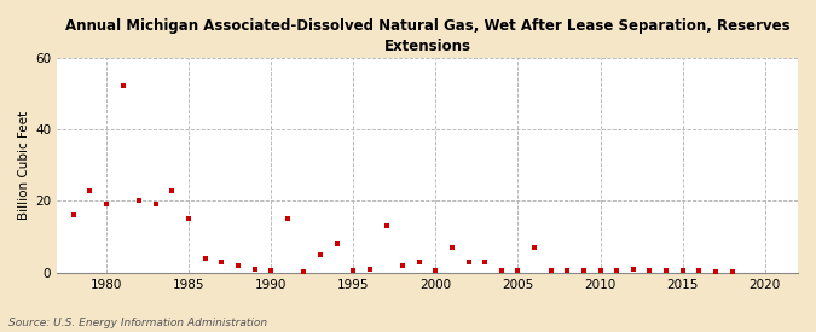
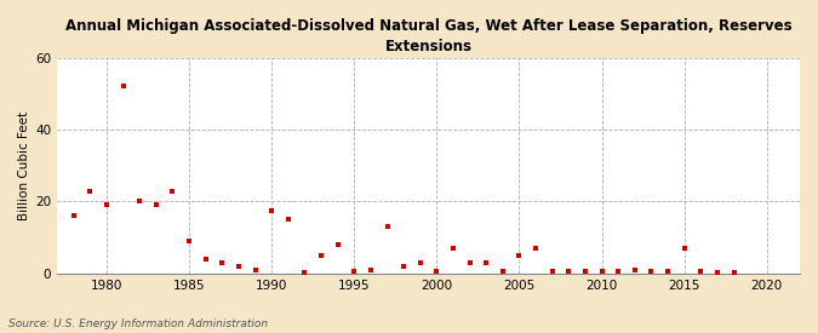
1985: 15.0 -> 9.0
1990: 0.5 -> 17.5
2005: 0.5 -> 5.0
2015: 0.5 -> 7.0
